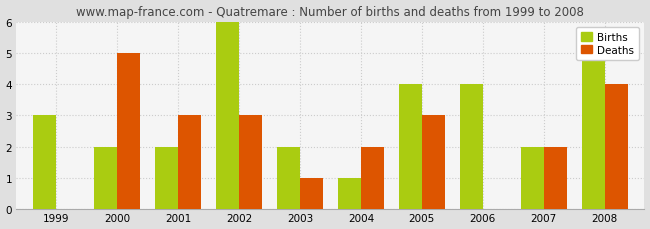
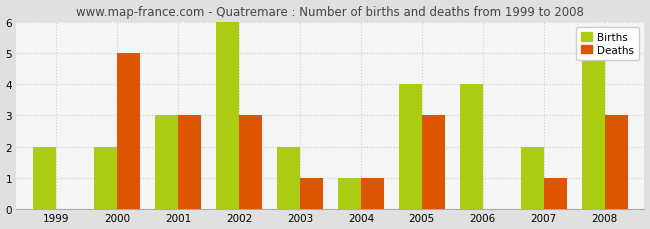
Births/1999: 3 -> 2
Births/2001: 2 -> 3
Deaths/2004: 2 -> 1
Deaths/2007: 2 -> 1
Deaths/2008: 4 -> 3
